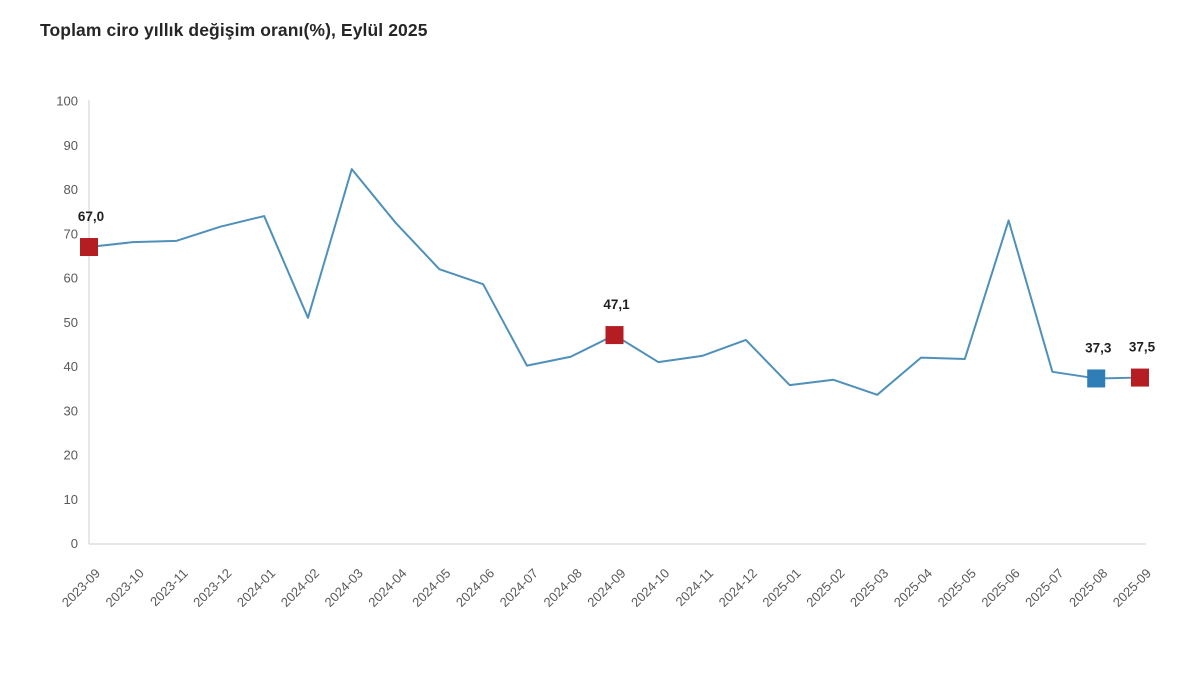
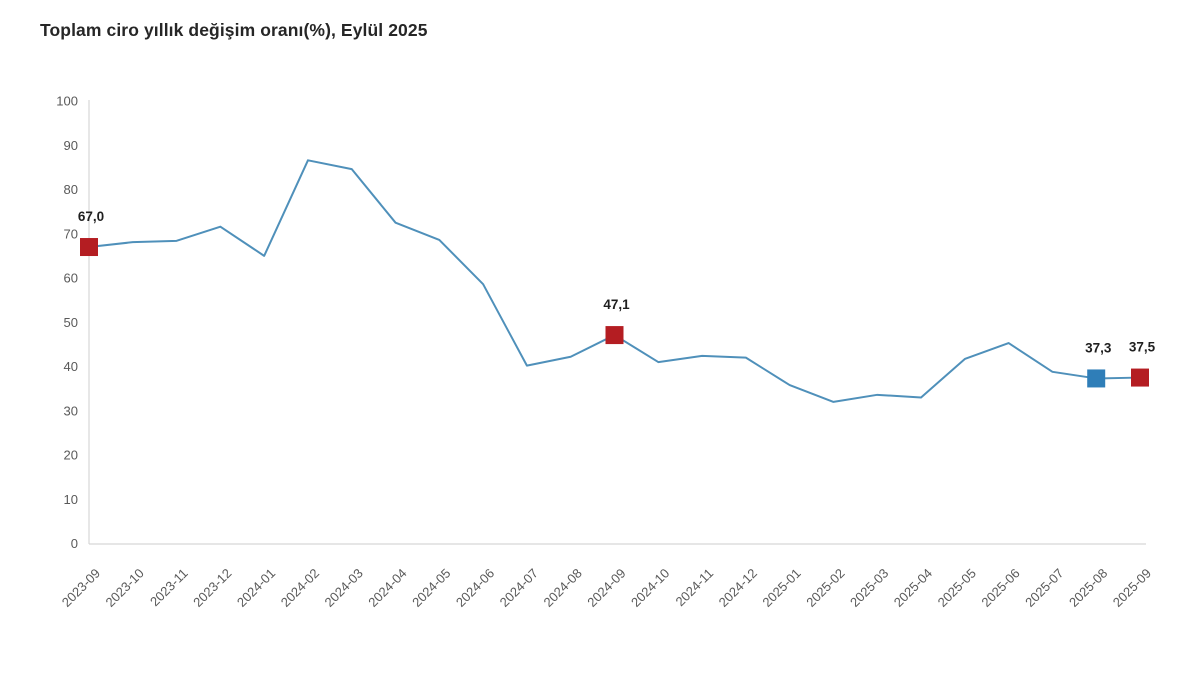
2024-01: 74 -> 65
2024-02: 51 -> 87
2024-05: 62 -> 69
2024-12: 46 -> 42
2025-02: 37 -> 32
2025-04: 42 -> 33
2025-06: 73 -> 45
